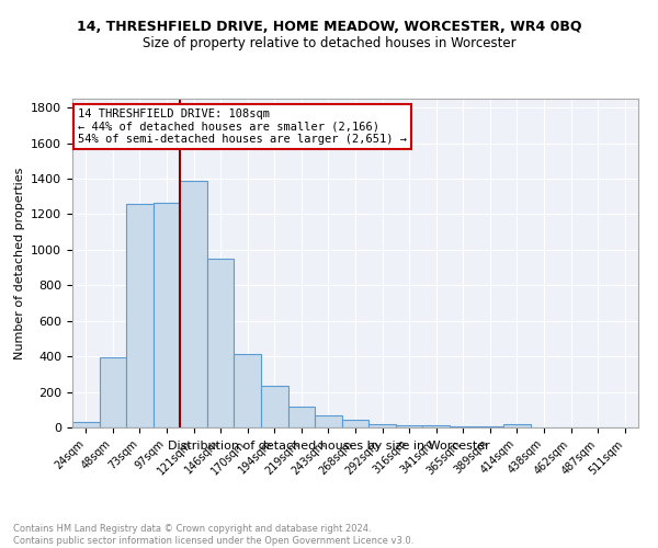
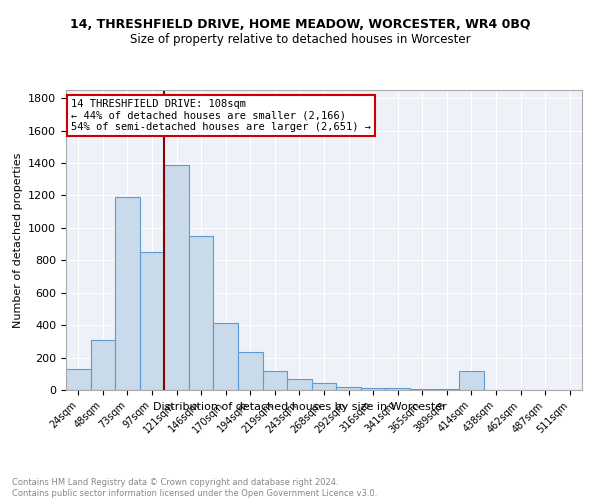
24sqm: 30 -> 130
48sqm: 400 -> 310
73sqm: 1260 -> 1190
97sqm: 1260 -> 850
414sqm: 20 -> 120
